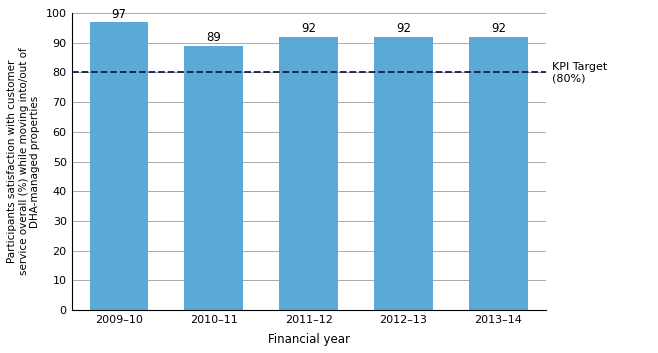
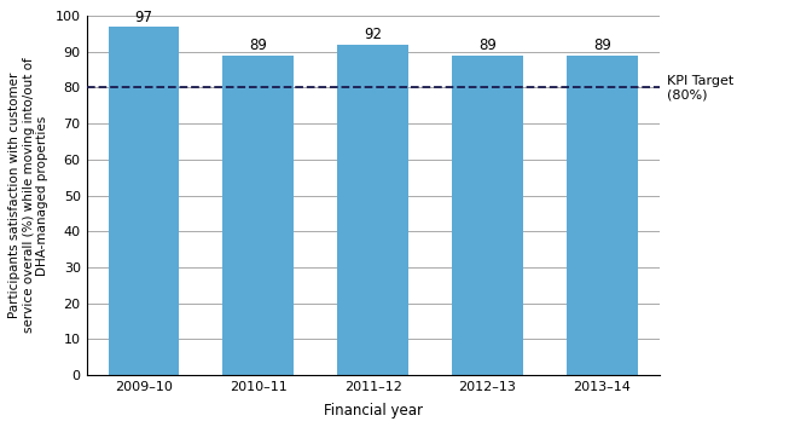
2012–13: 92 -> 89
2013–14: 92 -> 89
